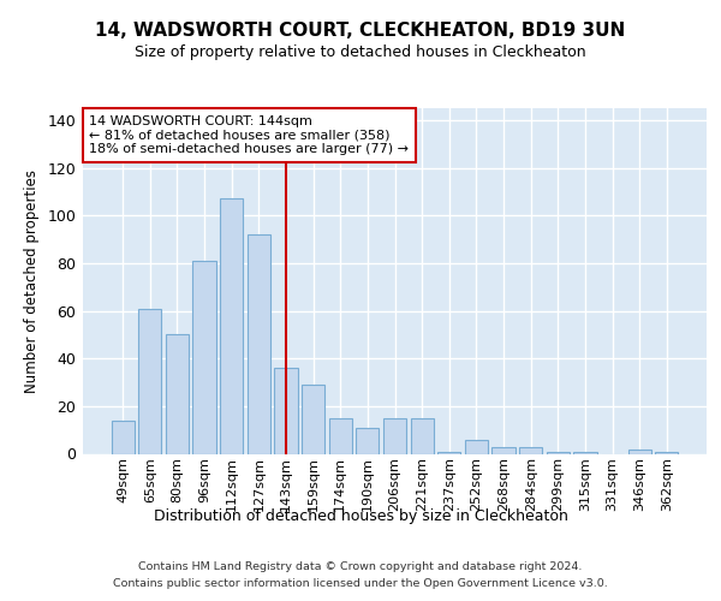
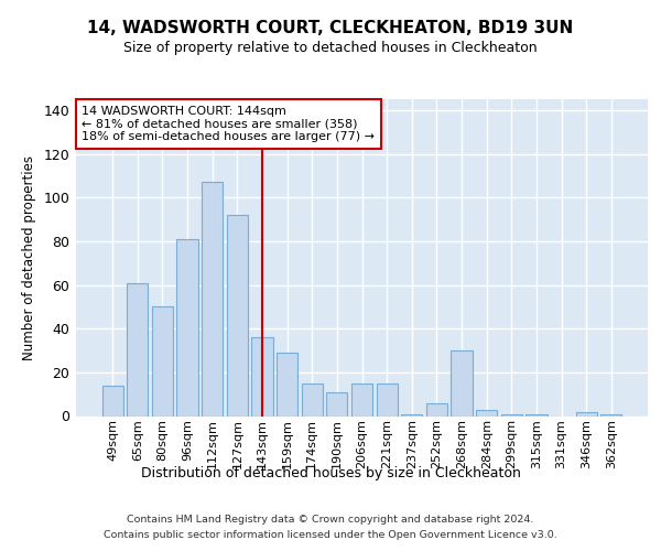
268sqm: 3 -> 30
